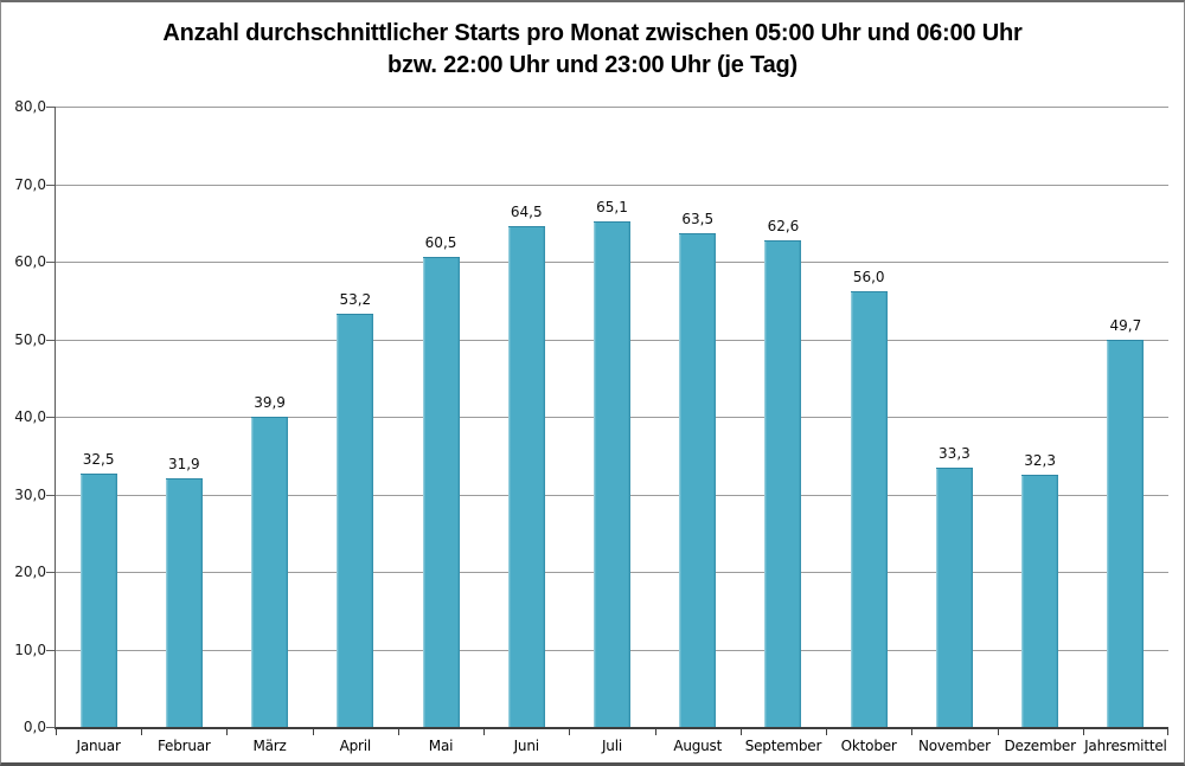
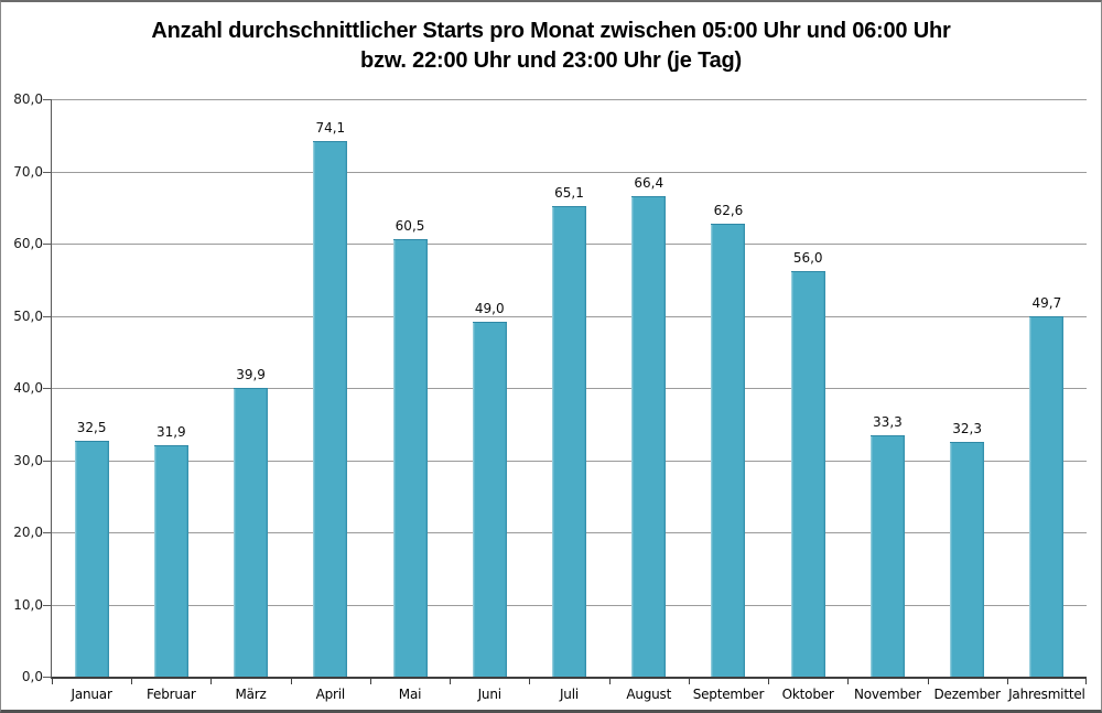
April: 53,2 -> 74,1
Juni: 64,5 -> 49,0
August: 63,5 -> 66,4
